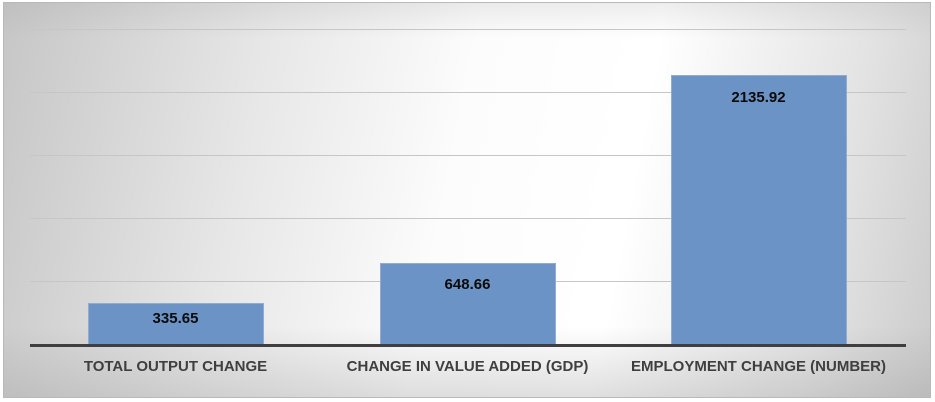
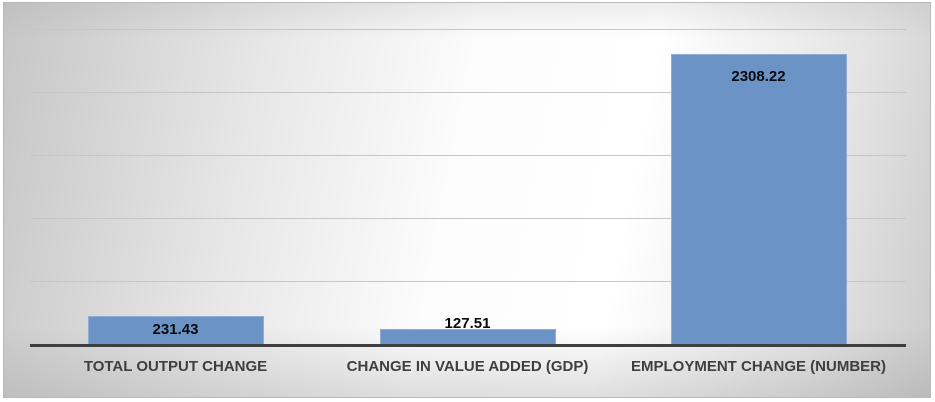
TOTAL OUTPUT CHANGE: 335.65 -> 231.43
CHANGE IN VALUE ADDED (GDP): 648.66 -> 127.51
EMPLOYMENT CHANGE (NUMBER): 2135.92 -> 2308.22
